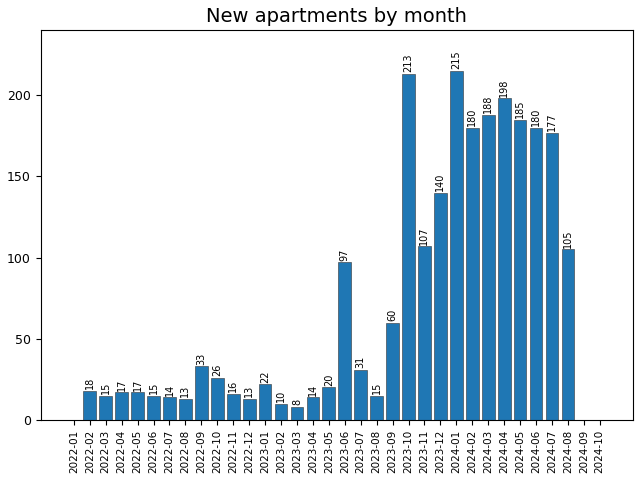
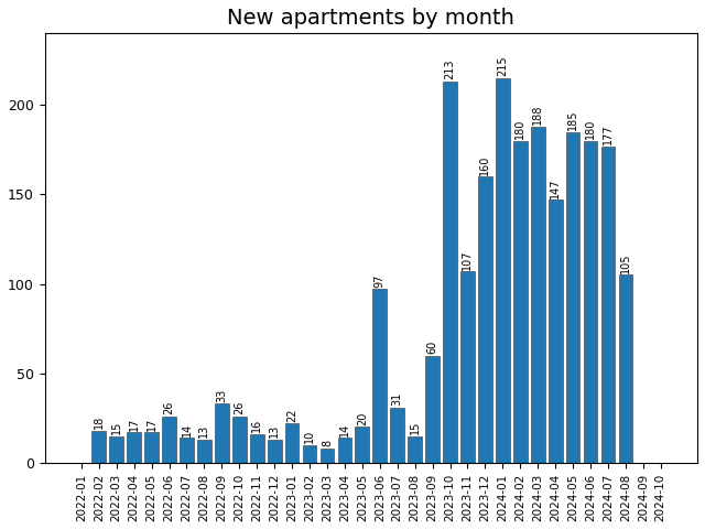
2022-06: 15 -> 26
2023-12: 140 -> 160
2024-04: 198 -> 147
